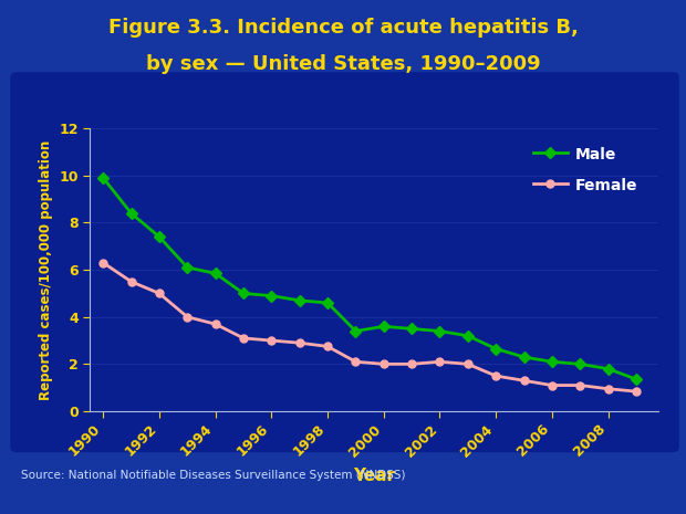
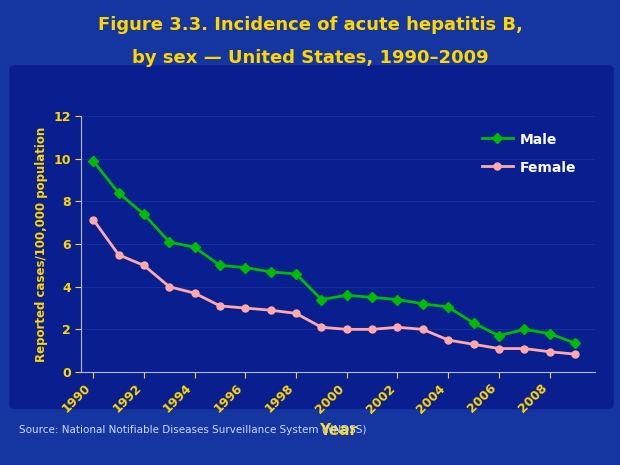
Female/1990: 6.30 -> 7.15
Male/2004: 2.65 -> 3.05
Male/2006: 2.10 -> 1.70
